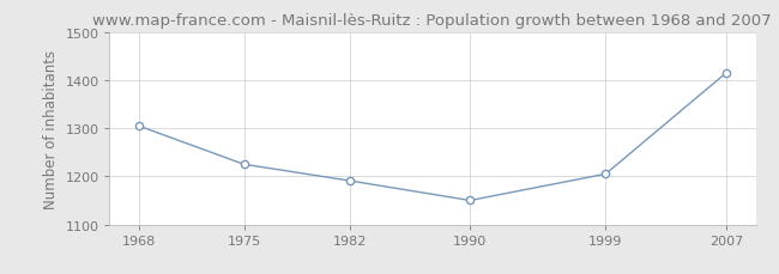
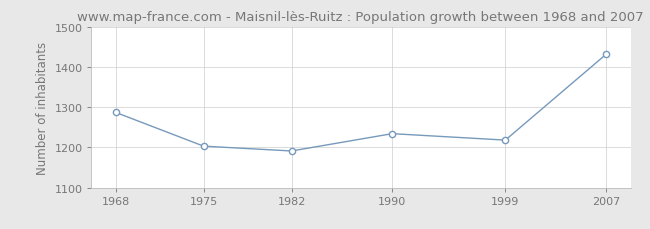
1968: 1305 -> 1287
1975: 1225 -> 1203
1990: 1150 -> 1234
1999: 1205 -> 1218
2007: 1415 -> 1431
